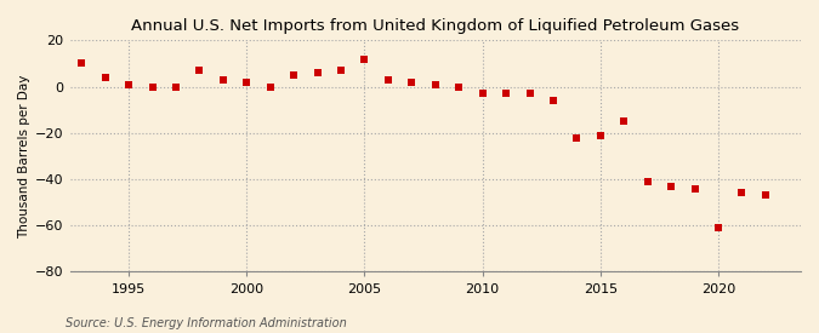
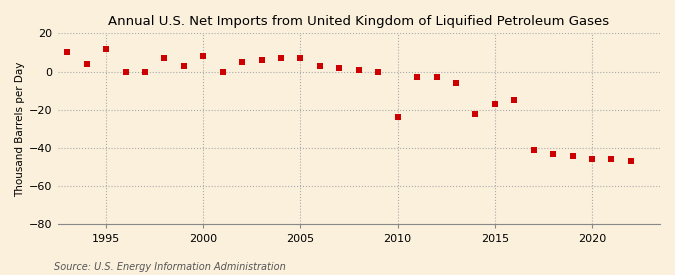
1995: 1 -> 12
2000: 2 -> 8
2005: 12 -> 7
2010: -3 -> -24
2015: -21 -> -17
2020: -61 -> -46
